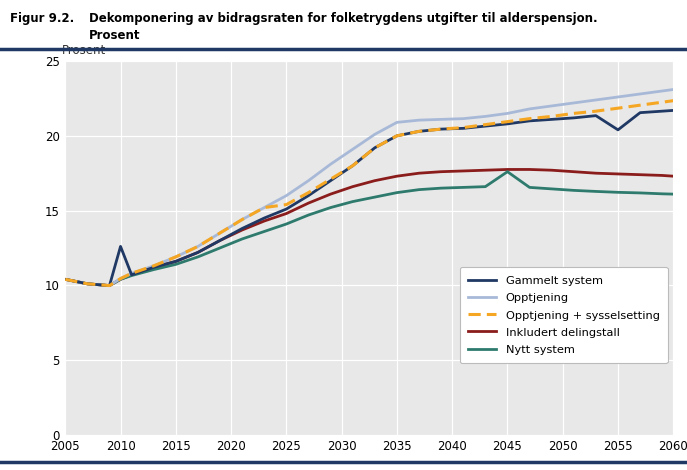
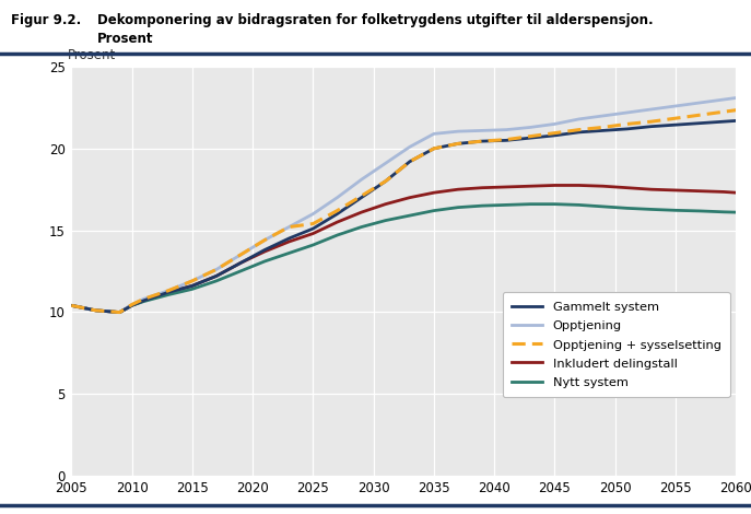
Gammelt system/2010: 12.6 -> 10.4
Nytt system/2045: 17.6 -> 16.6
Gammelt system/2055: 20.4 -> 21.4
